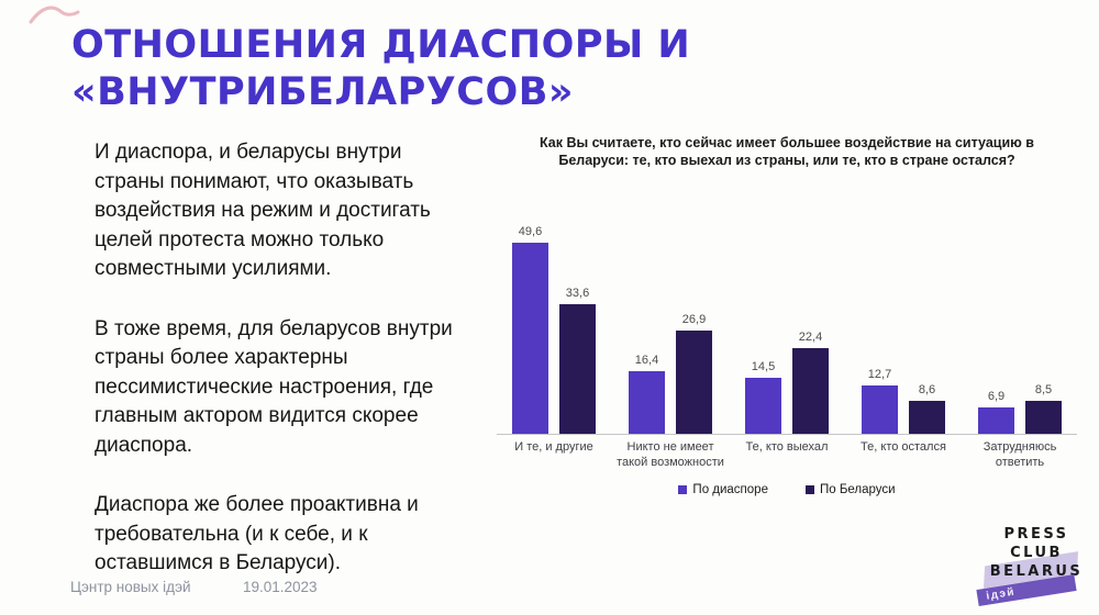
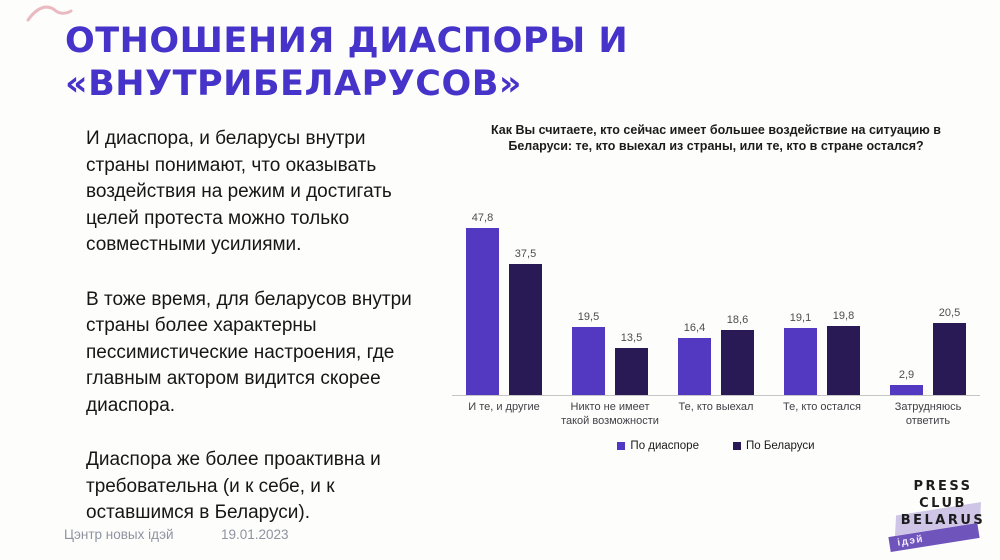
По диаспоре/И те, и другие: 49,6 -> 47,8
По Беларуси/И те, и другие: 33,6 -> 37,5
По диаспоре/Никто не имеет такой возможности: 16,4 -> 19,5
По Беларуси/Никто не имеет такой возможности: 26,9 -> 13,5
По диаспоре/Те, кто выехал: 14,5 -> 16,4
По Беларуси/Те, кто выехал: 22,4 -> 18,6
По диаспоре/Те, кто остался: 12,7 -> 19,1
По Беларуси/Те, кто остался: 8,6 -> 19,8
По диаспоре/Затрудняюсь ответить: 6,9 -> 2,9
По Беларуси/Затрудняюсь ответить: 8,5 -> 20,5
